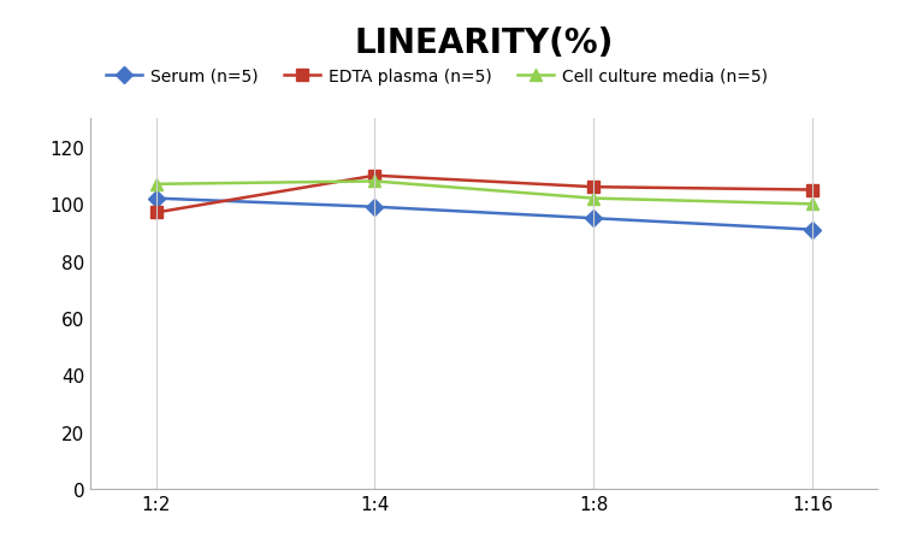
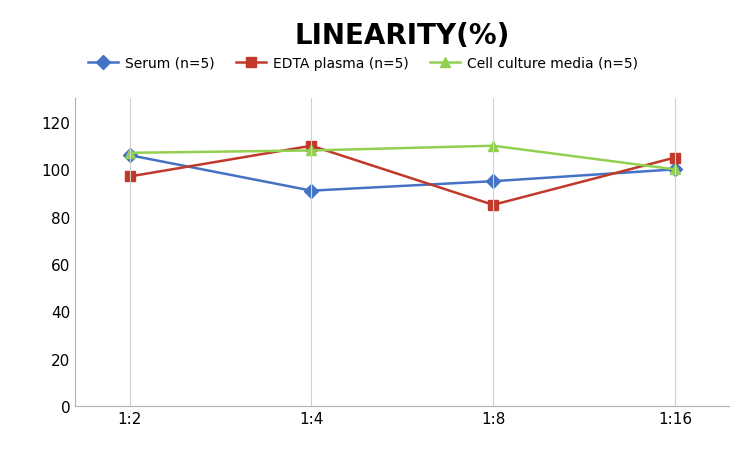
Serum (n=5)/1:2: 102 -> 106
Serum (n=5)/1:4: 99 -> 91
EDTA plasma (n=5)/1:8: 106 -> 85
Cell culture media (n=5)/1:8: 102 -> 110
Serum (n=5)/1:16: 91 -> 100
